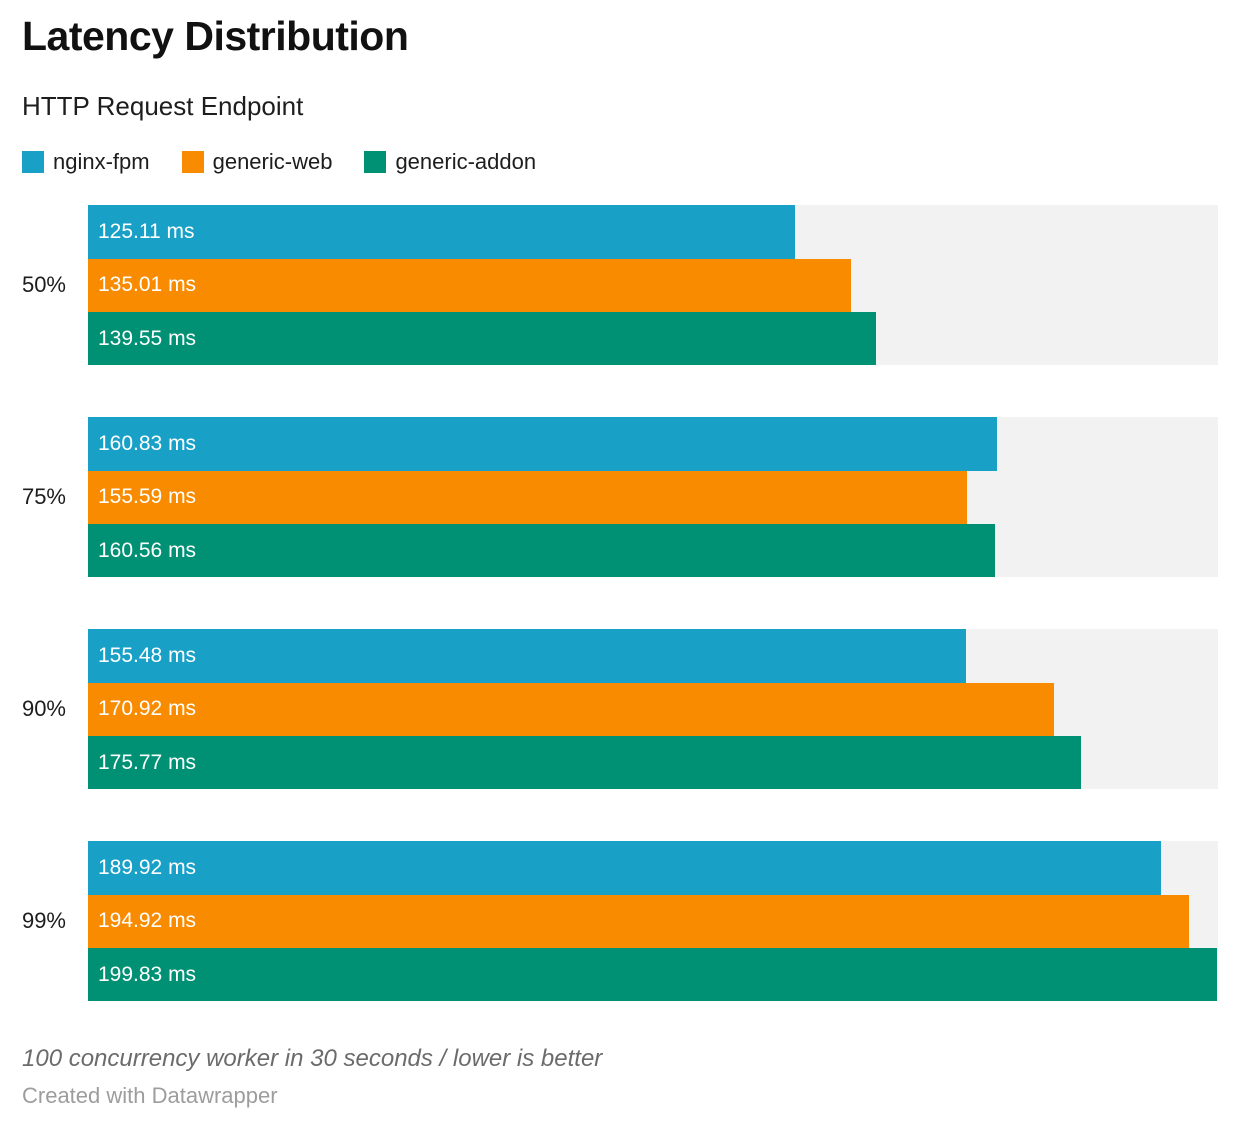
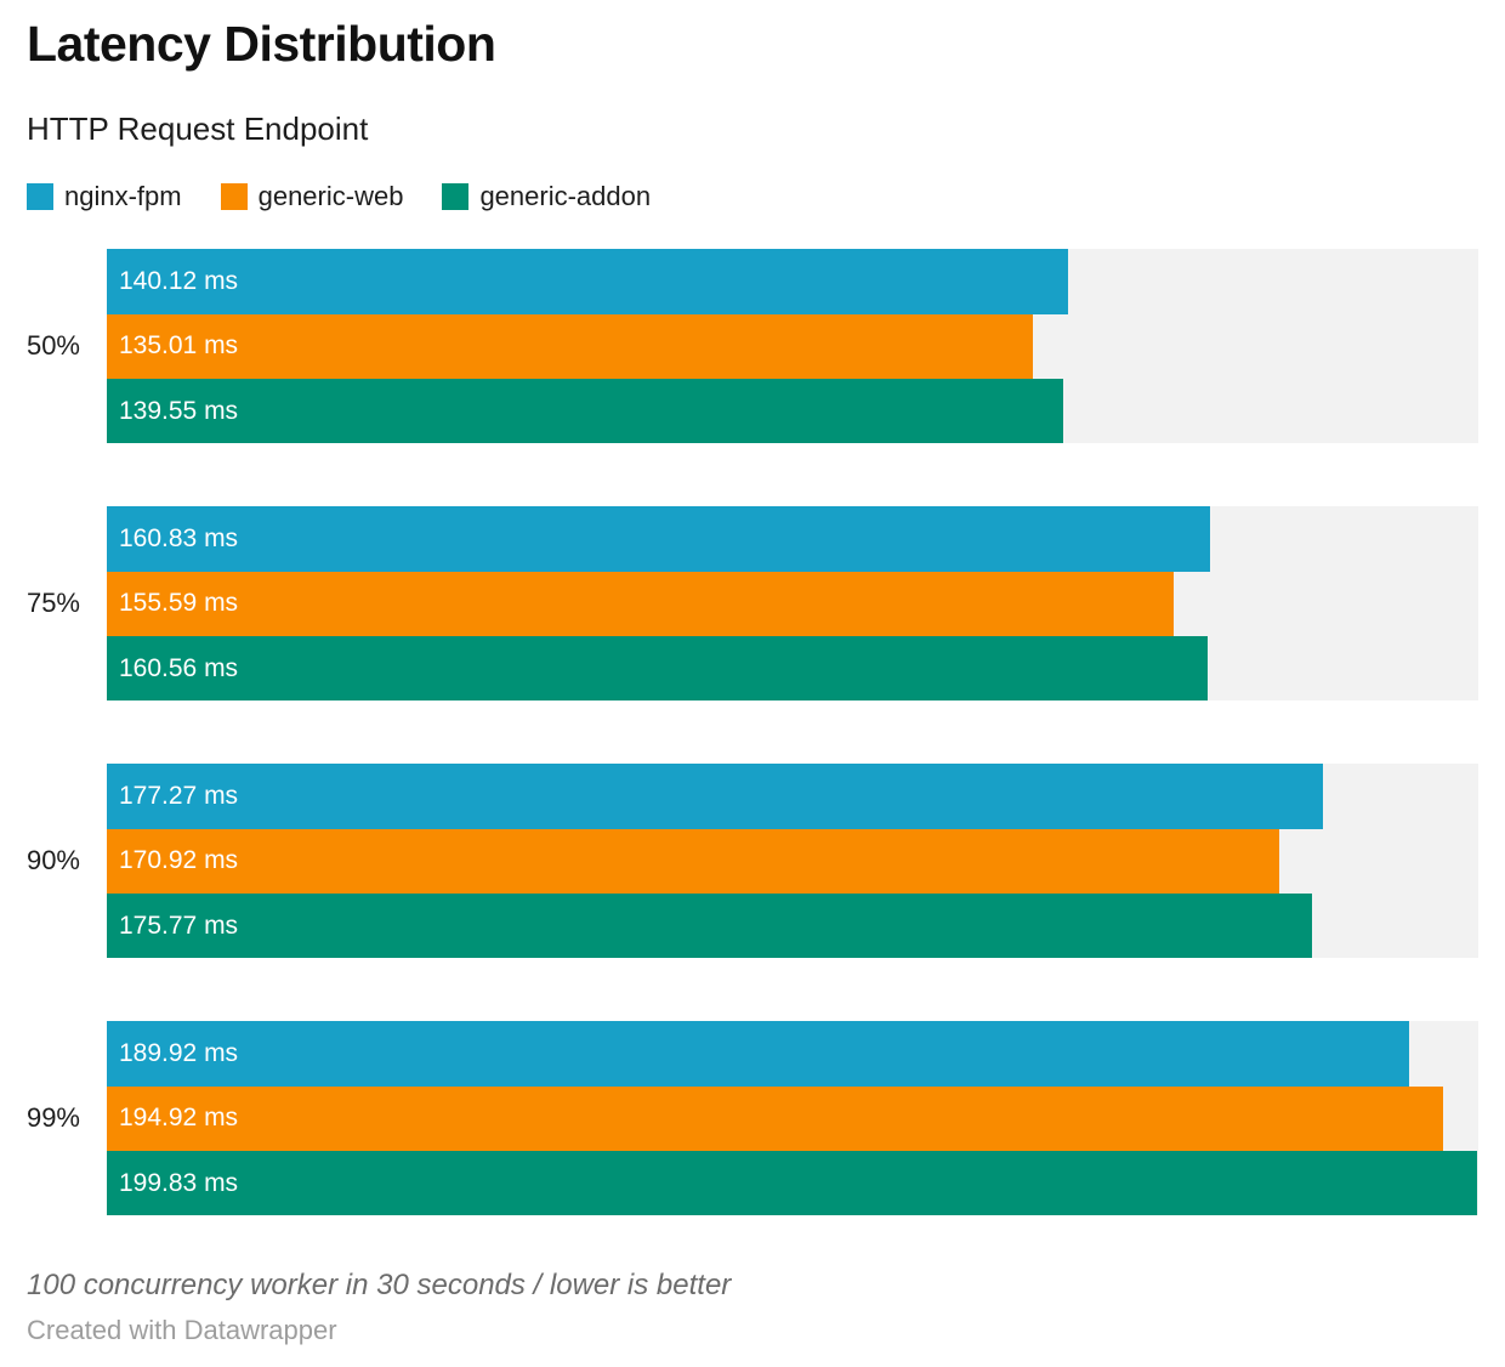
nginx-fpm/50%: 125.11 -> 140.12
nginx-fpm/90%: 155.48 -> 177.27
